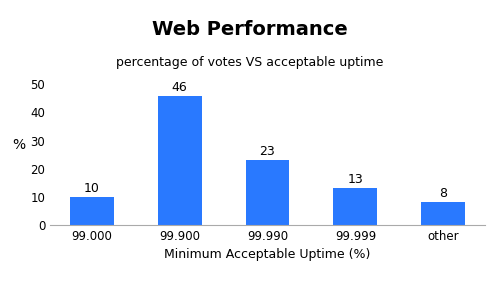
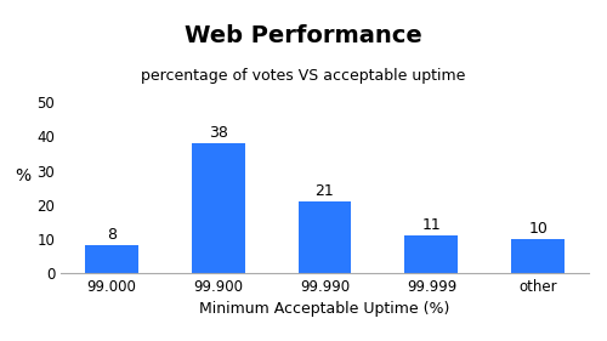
99.000: 10 -> 8
99.900: 46 -> 38
99.990: 23 -> 21
99.999: 13 -> 11
other: 8 -> 10
